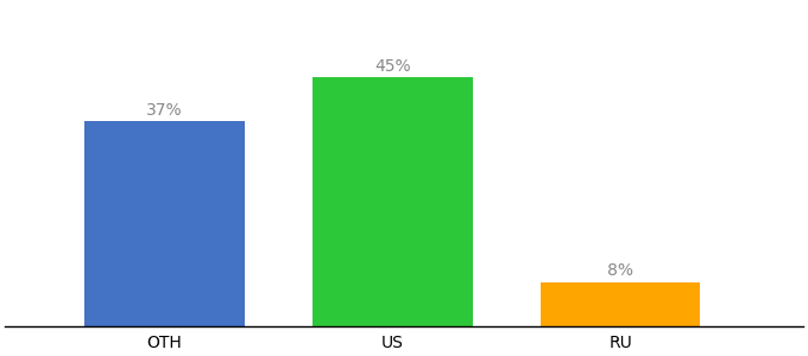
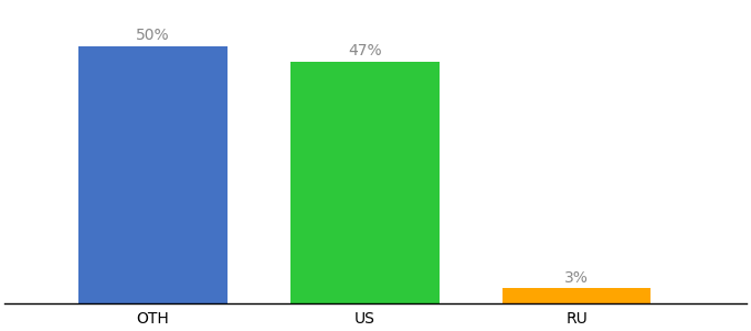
OTH: 37% -> 50%
US: 45% -> 47%
RU: 8% -> 3%
